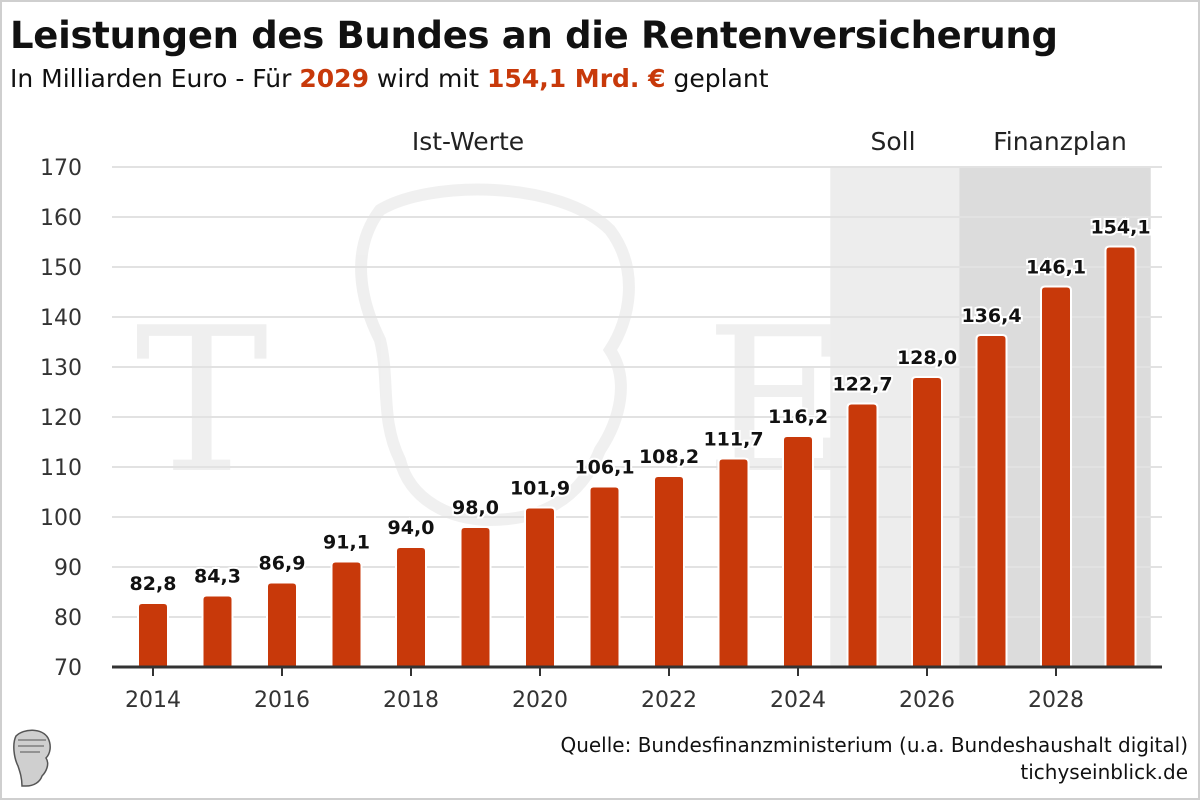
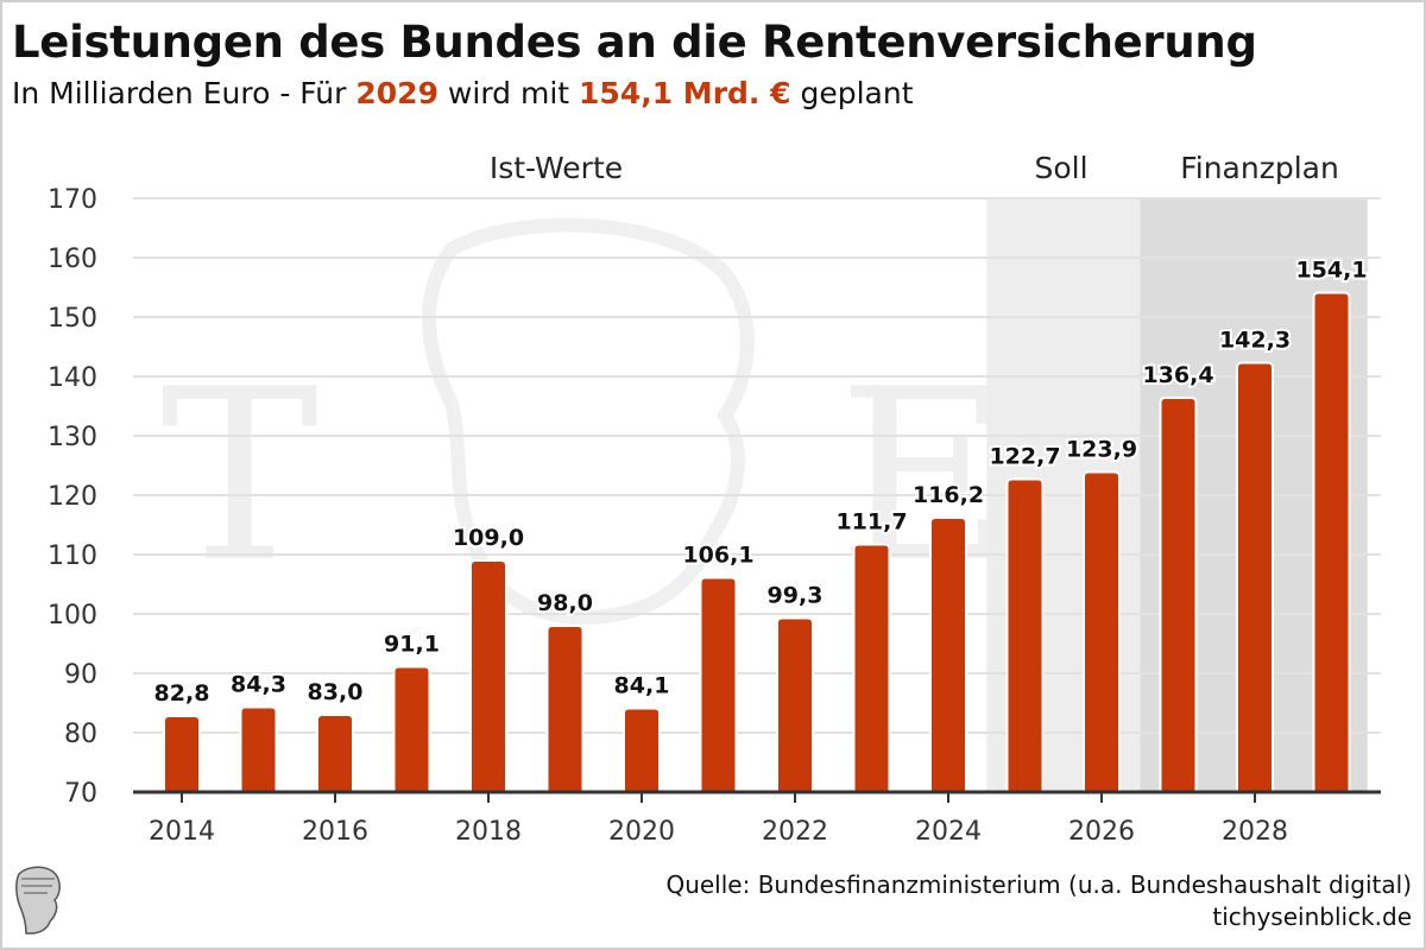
2016: 86,9 -> 83,0
2018: 94,0 -> 109,0
2020: 101,9 -> 84,1
2022: 108,2 -> 99,3
2026: 128,0 -> 123,9
2028: 146,1 -> 142,3
